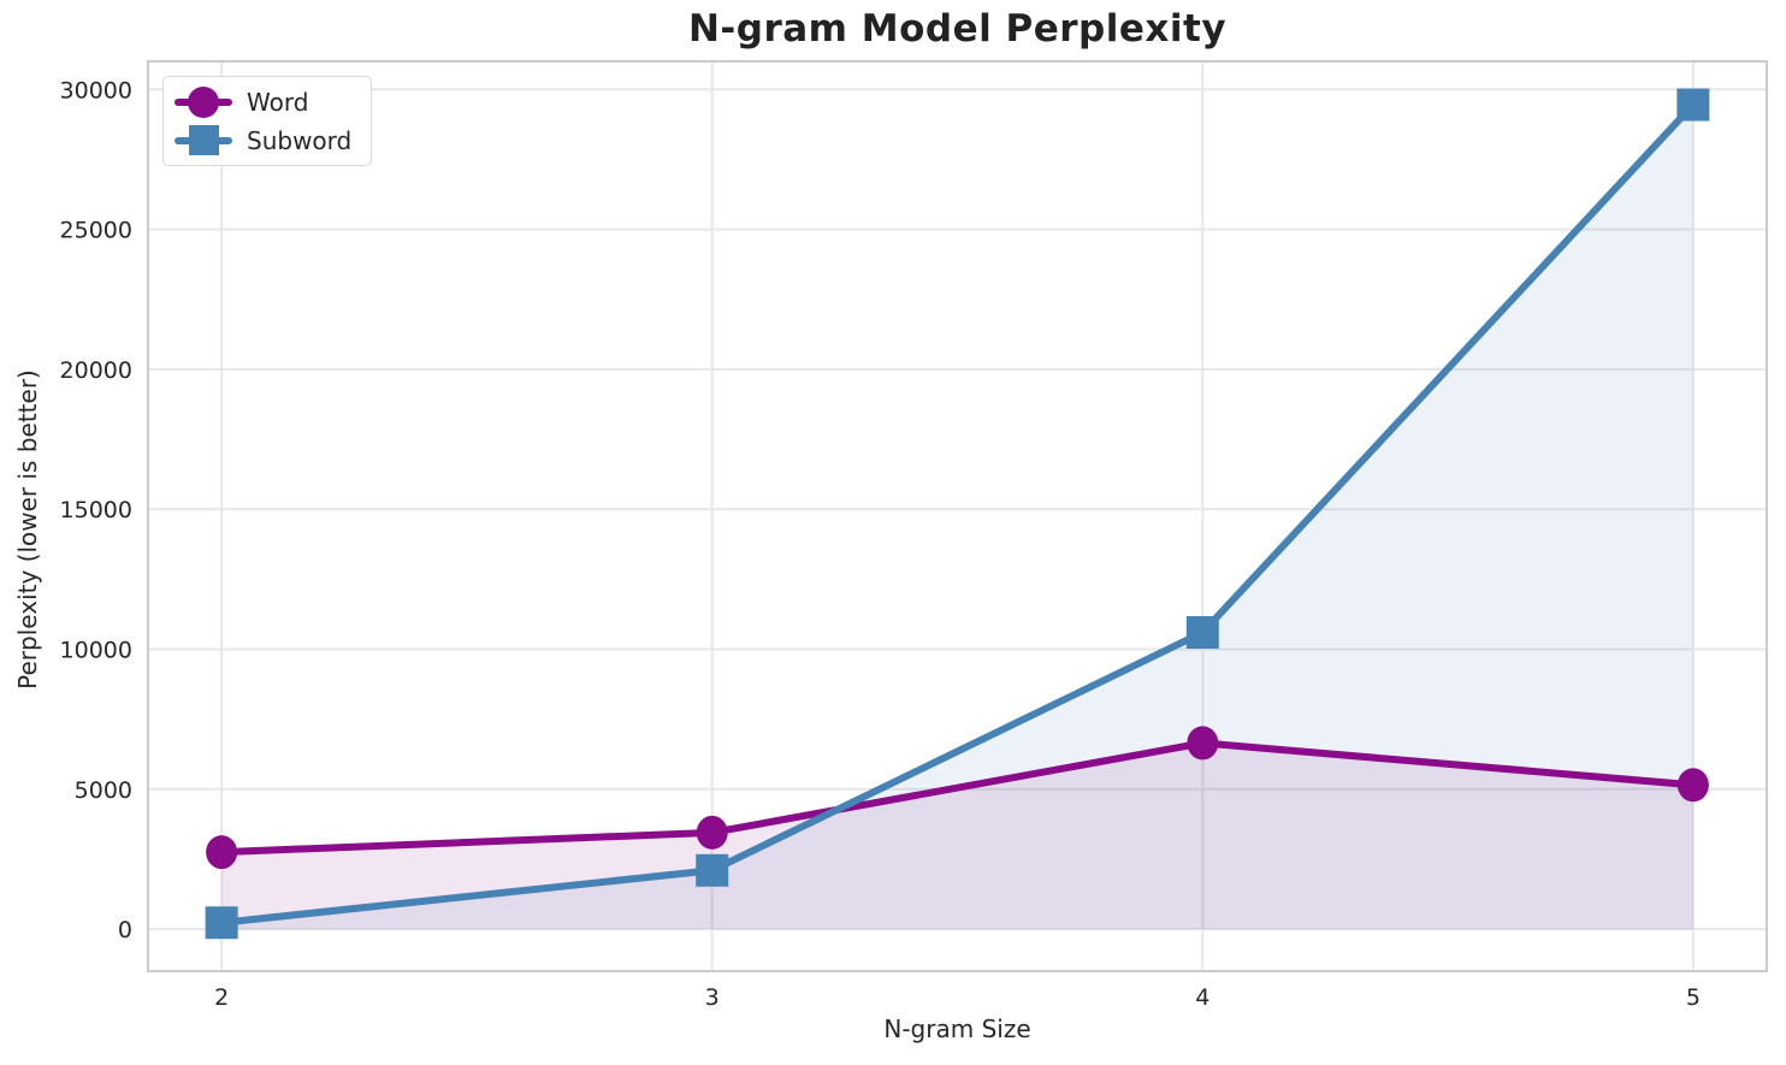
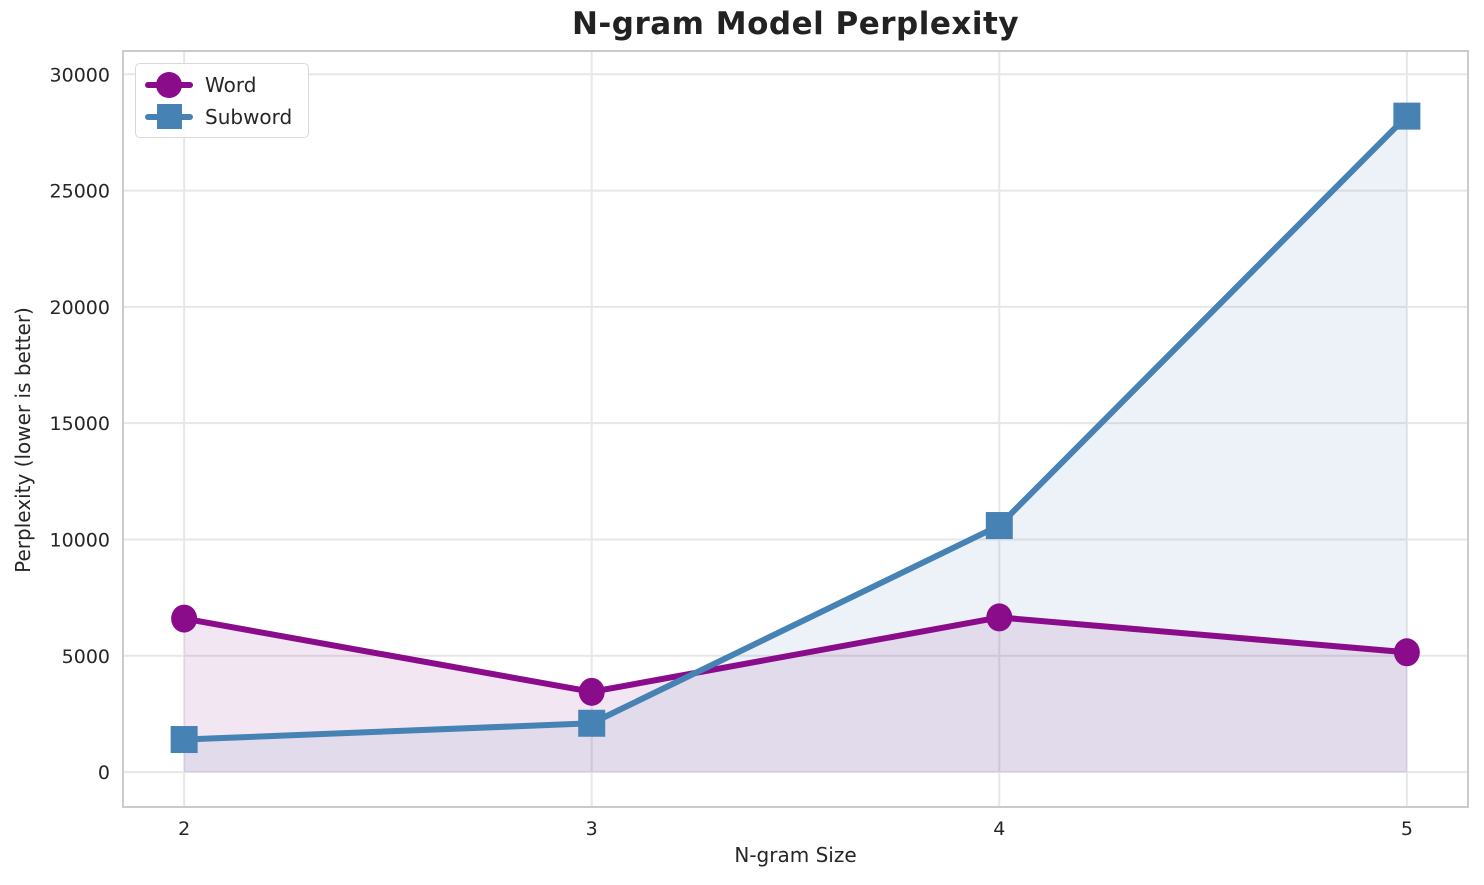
Word/2: 2800 -> 6600
Subword/2: 200 -> 1400
Subword/5: 29400 -> 28200
